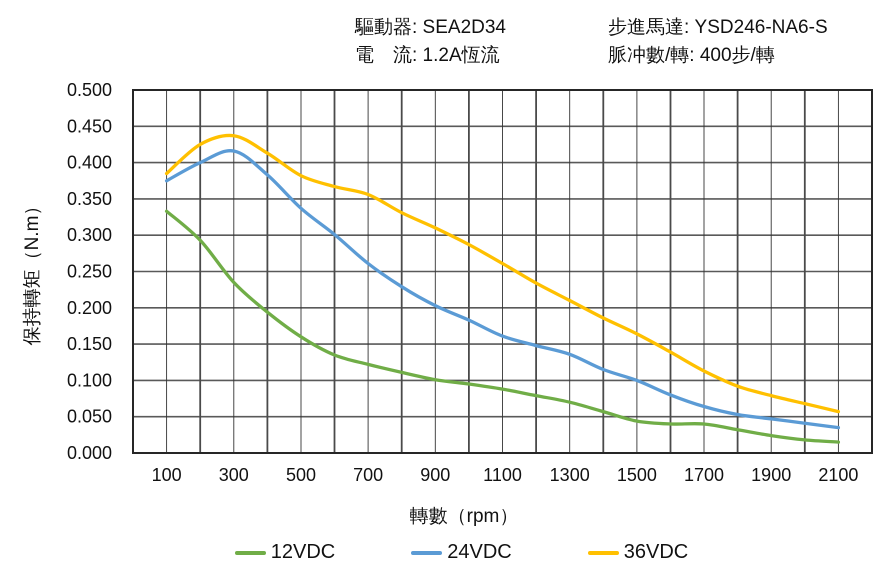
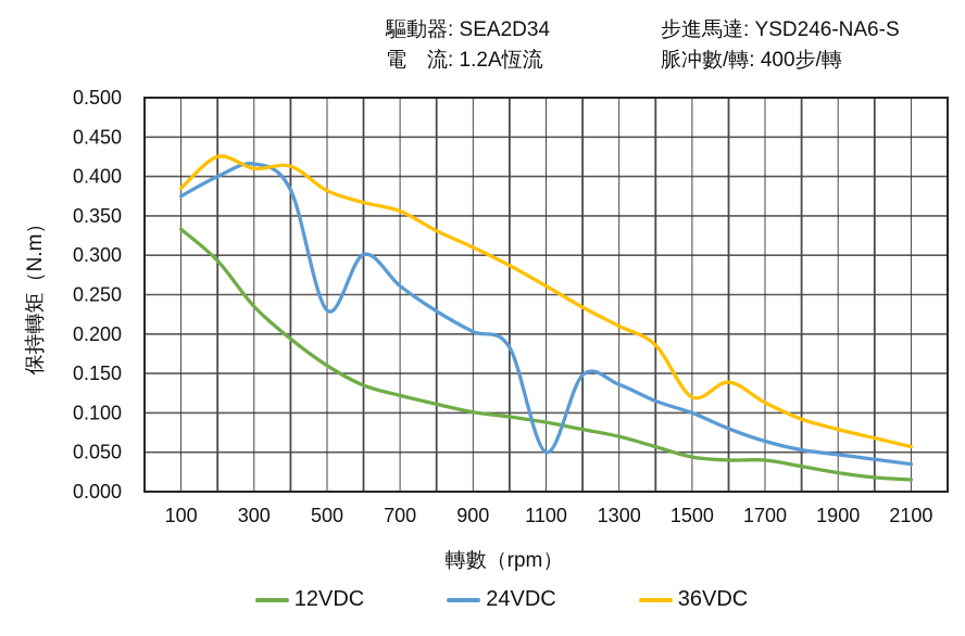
36VDC/300: 0.44 -> 0.41
24VDC/500: 0.34 -> 0.23
24VDC/1100: 0.16 -> 0.05
36VDC/1500: 0.16 -> 0.12
